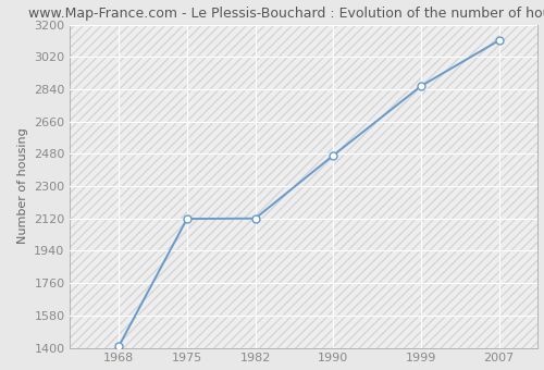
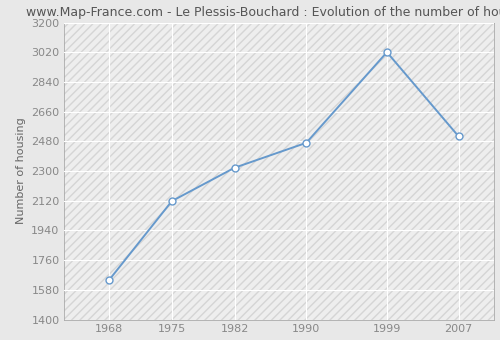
1968: 1410 -> 1640
1982: 2120 -> 2320
1999: 2860 -> 3020
2007: 3110 -> 2510
